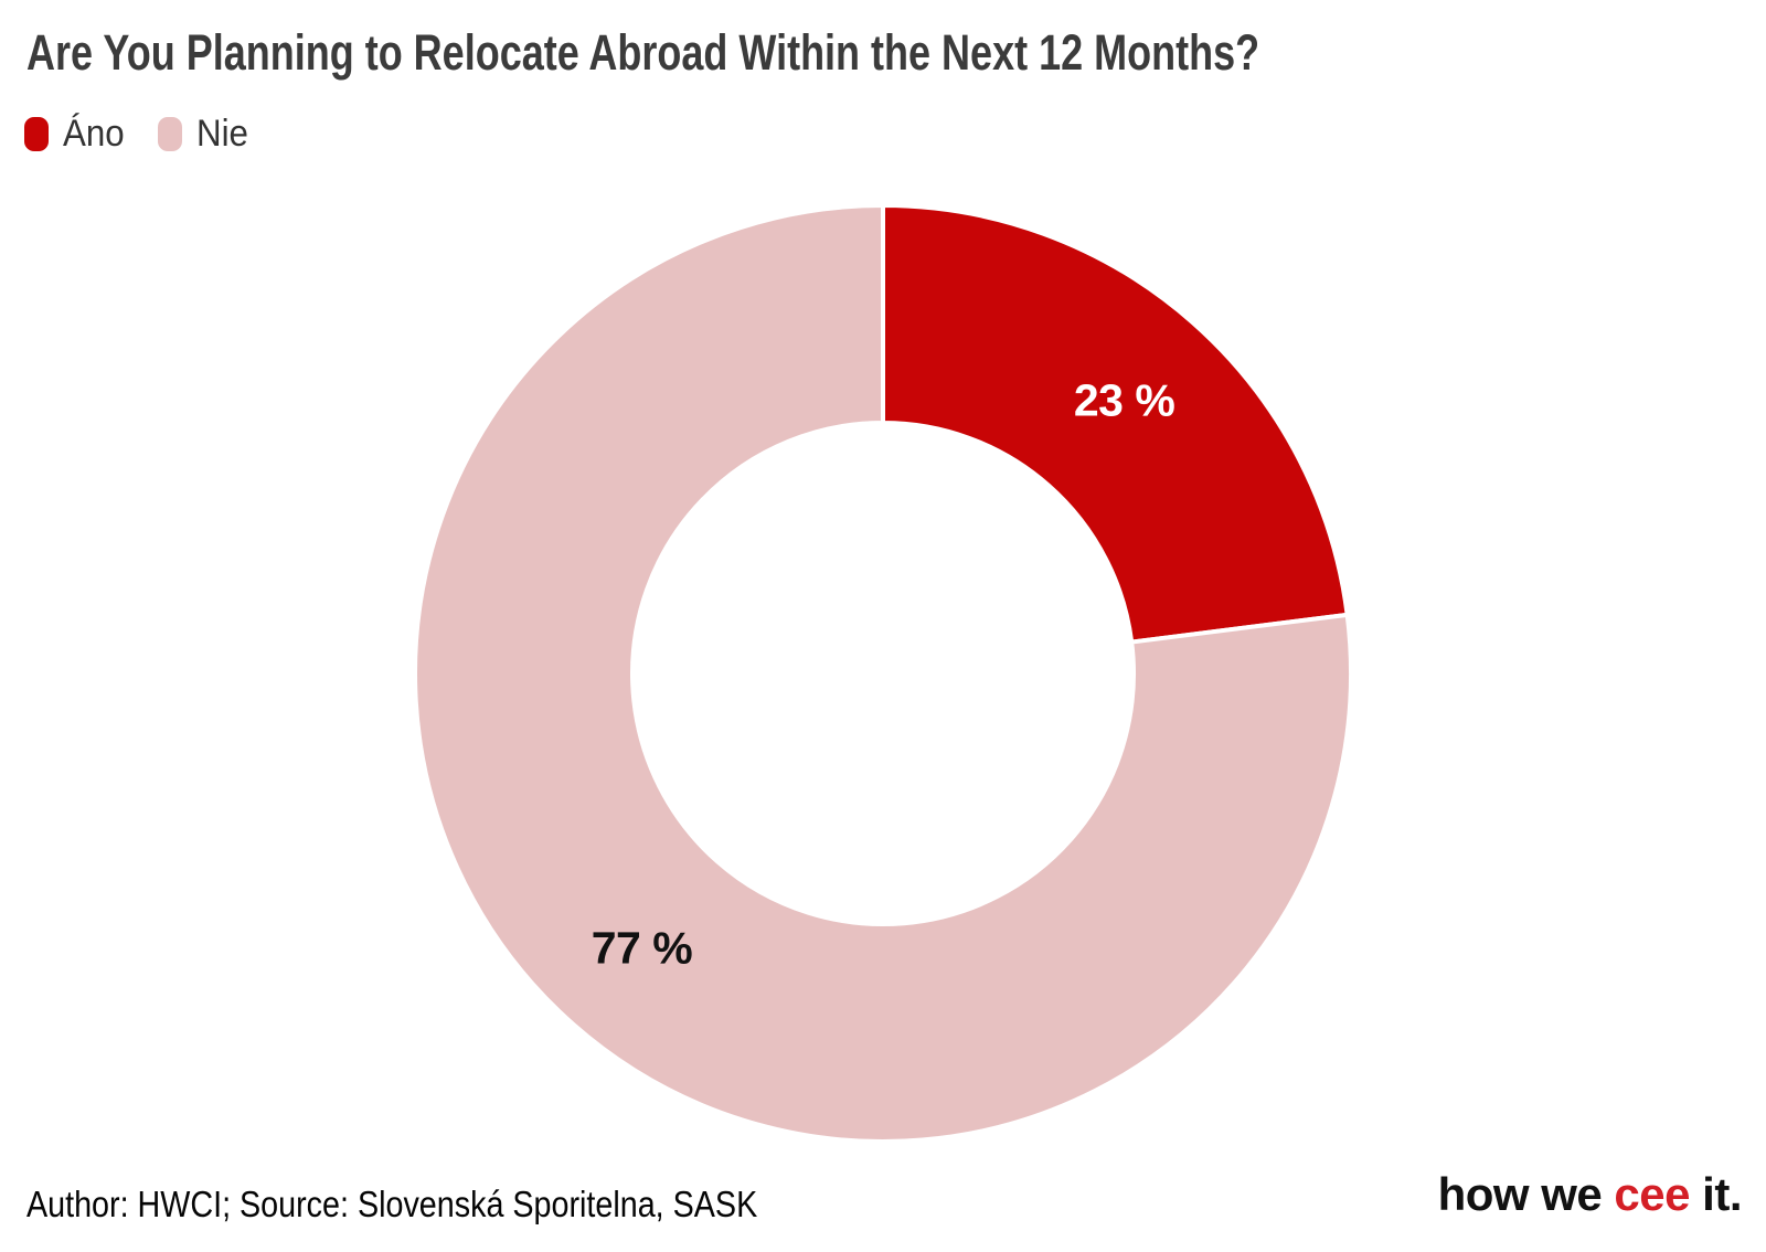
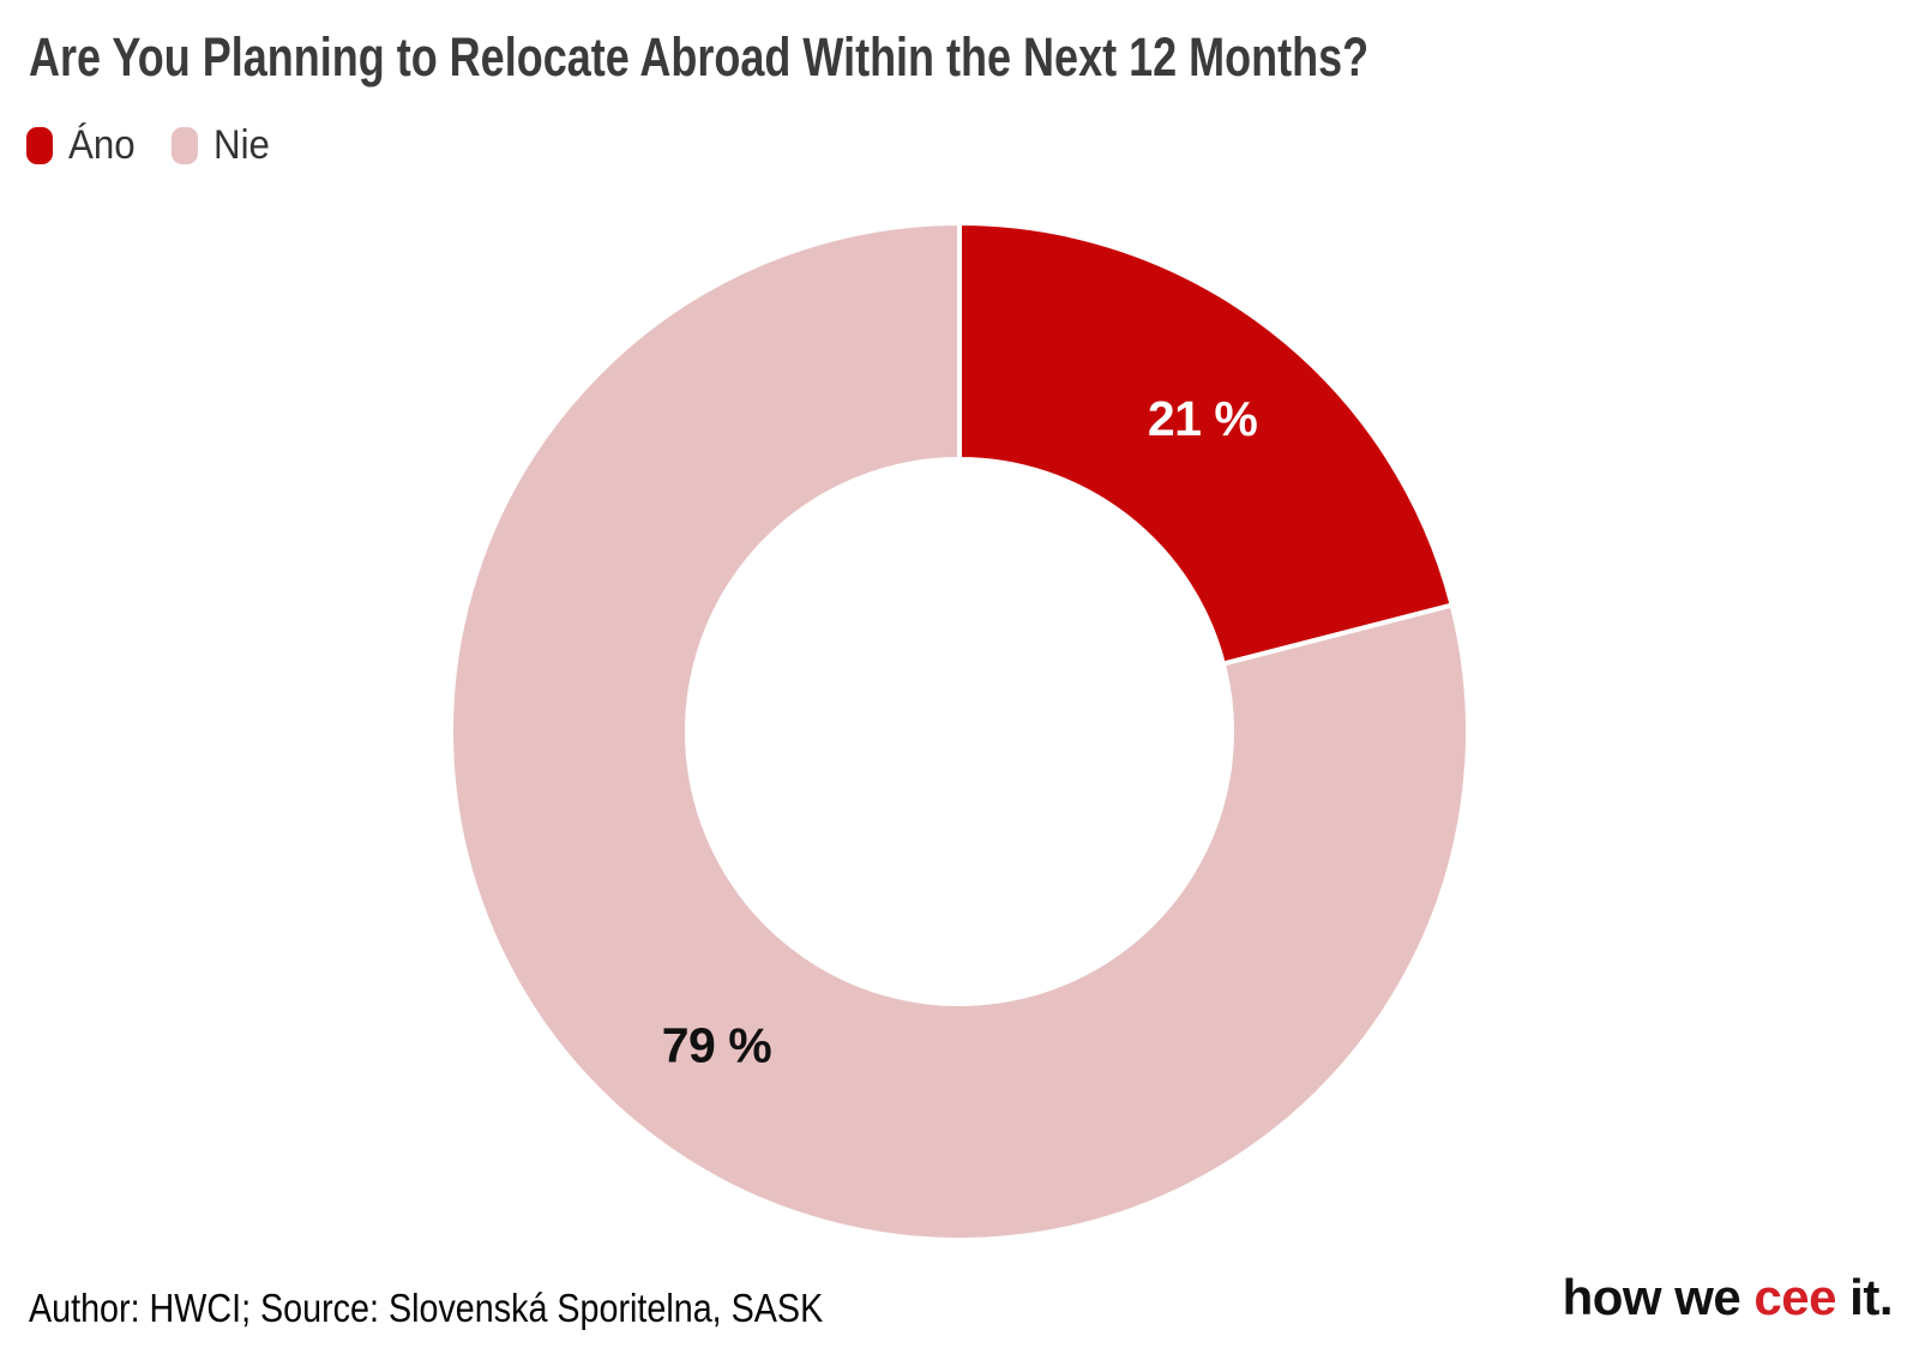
Áno: 23 -> 21
Nie: 77 -> 79
